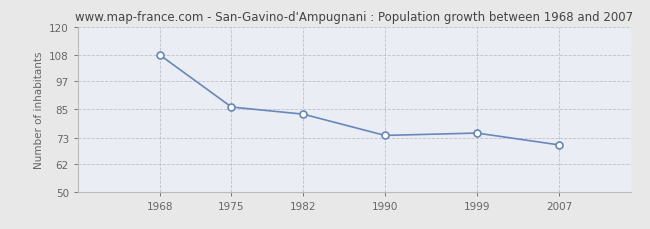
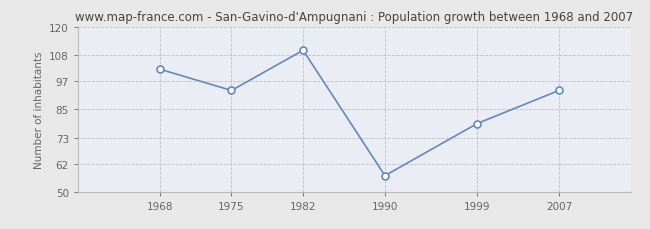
1968: 108 -> 102
1975: 86 -> 93
1982: 83 -> 110
1990: 74 -> 57
1999: 75 -> 79
2007: 70 -> 93
